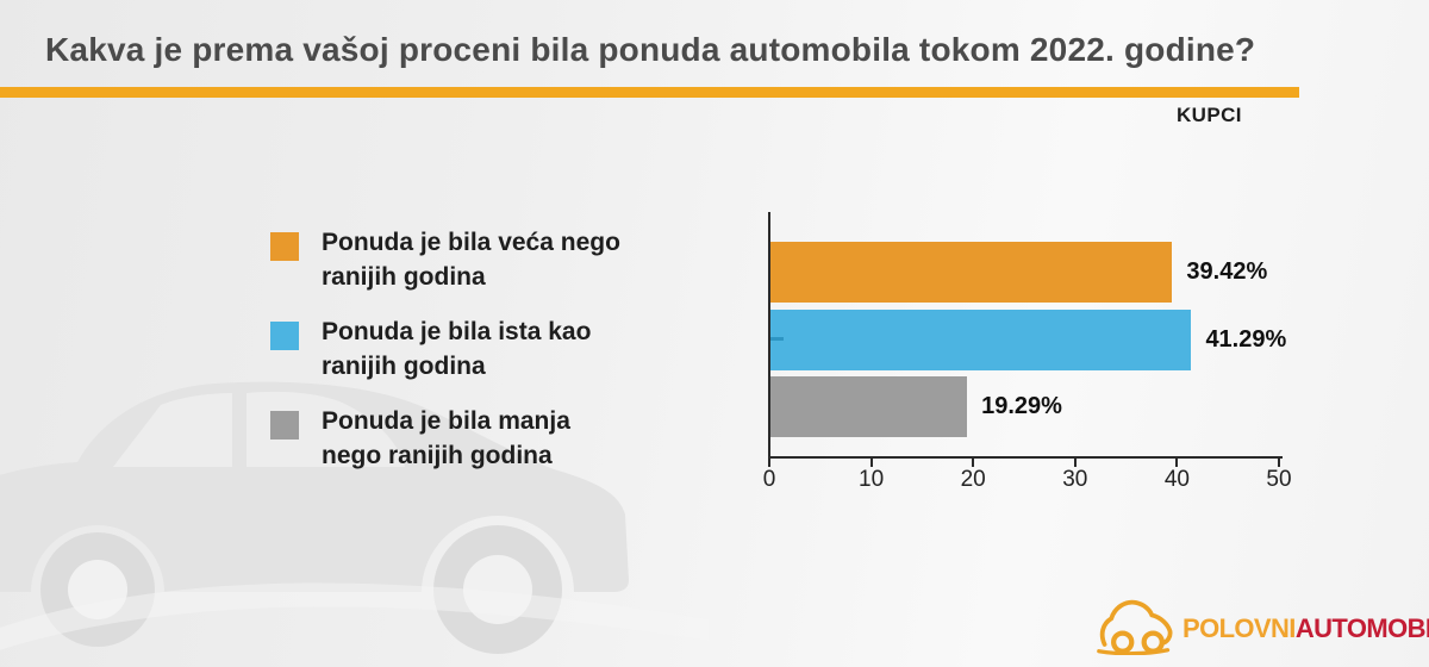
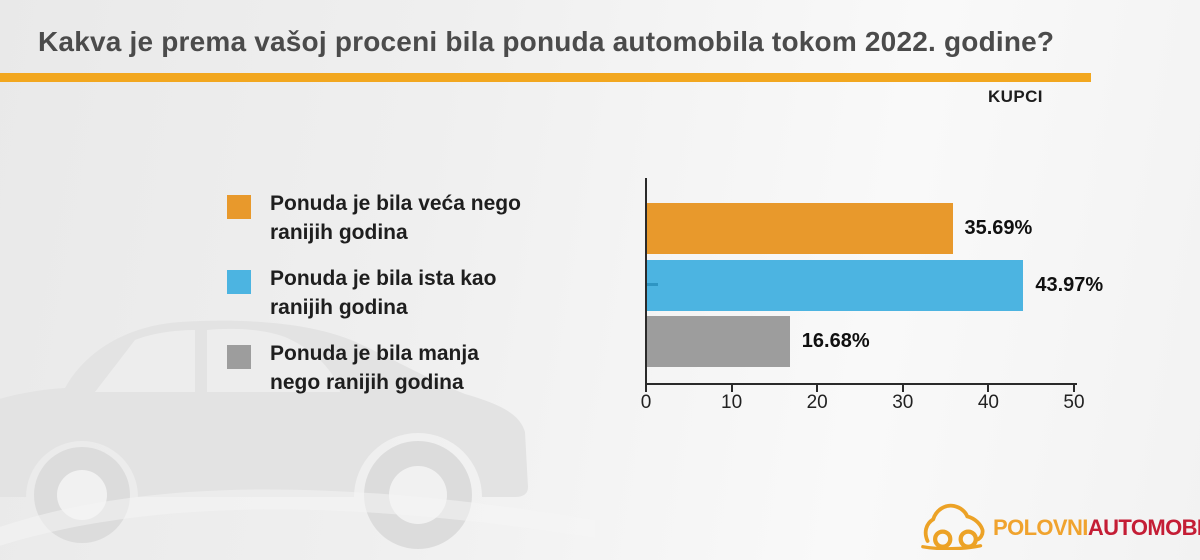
Ponuda je bila veća nego ranijih godina: 39.42% -> 35.69%
Ponuda je bila ista kao ranijih godina: 41.29% -> 43.97%
Ponuda je bila manja nego ranijih godina: 19.29% -> 16.68%
